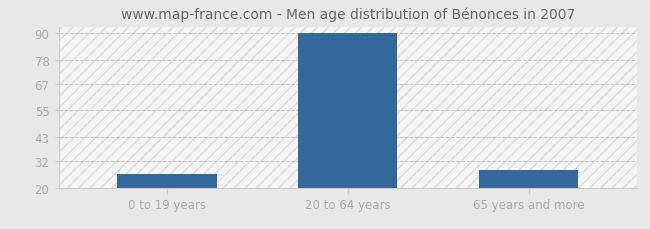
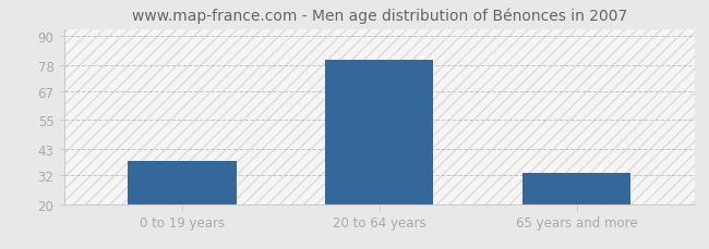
0 to 19 years: 26 -> 38
20 to 64 years: 90 -> 80
65 years and more: 28 -> 33
